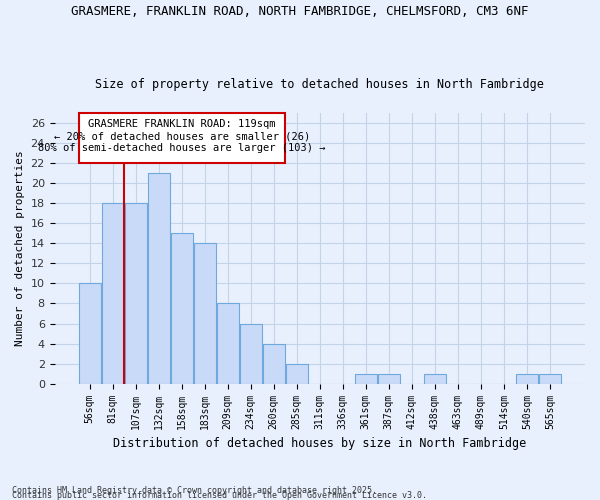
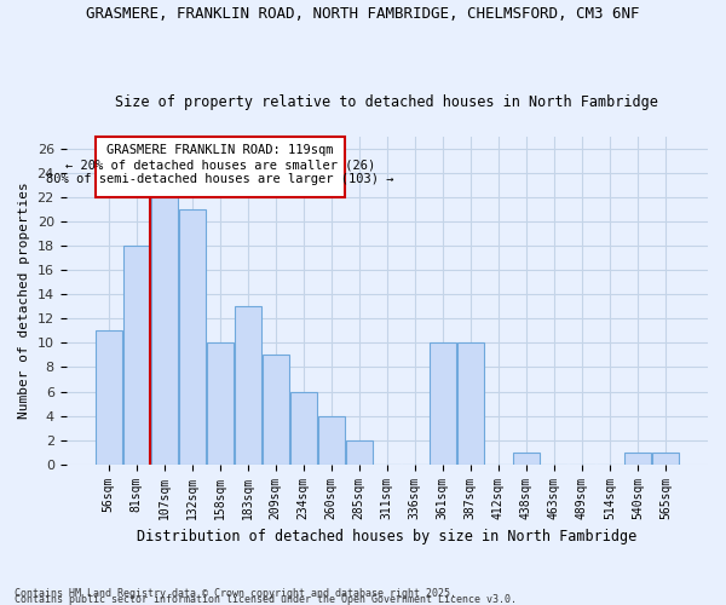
56sqm: 10 -> 11
107sqm: 18 -> 22
158sqm: 15 -> 10
183sqm: 14 -> 13
209sqm: 8 -> 9
361sqm: 1 -> 10
387sqm: 1 -> 10
